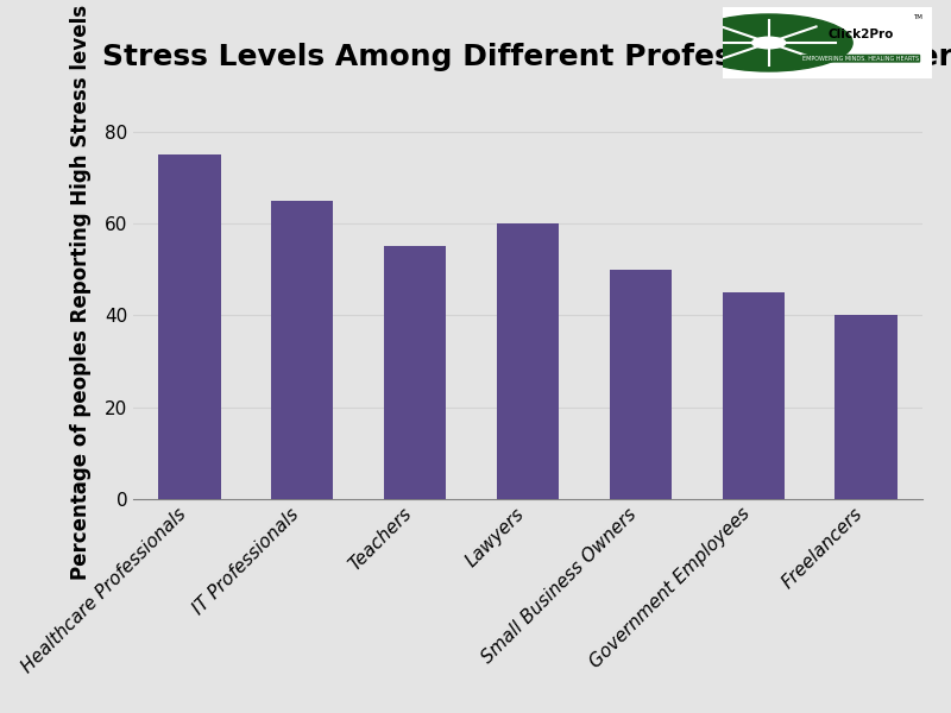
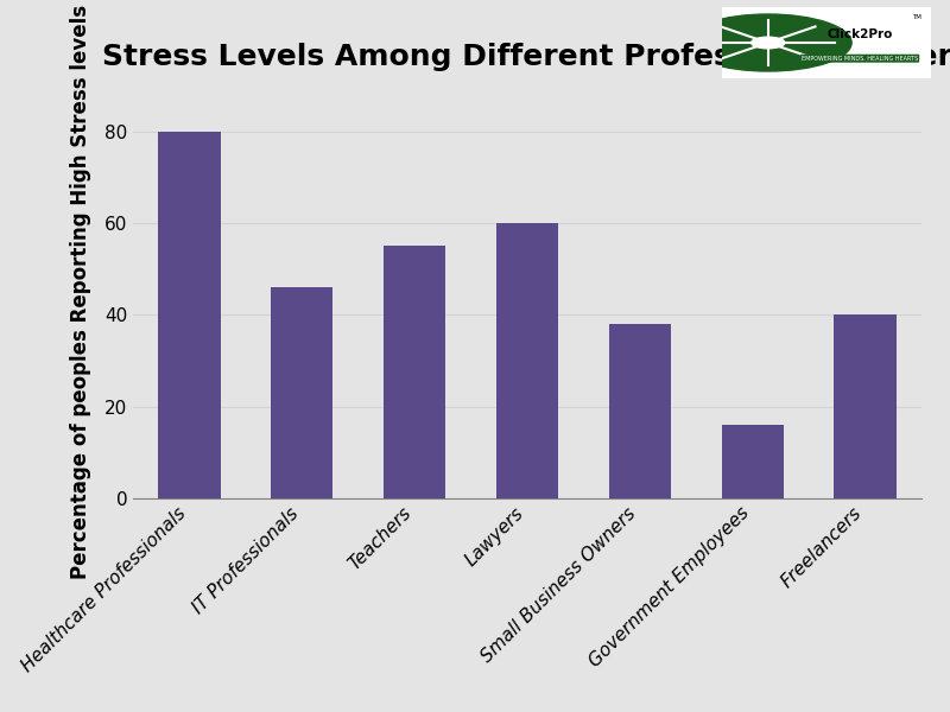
Healthcare Professionals: 75 -> 80
IT Professionals: 65 -> 46
Small Business Owners: 50 -> 38
Government Employees: 45 -> 16
